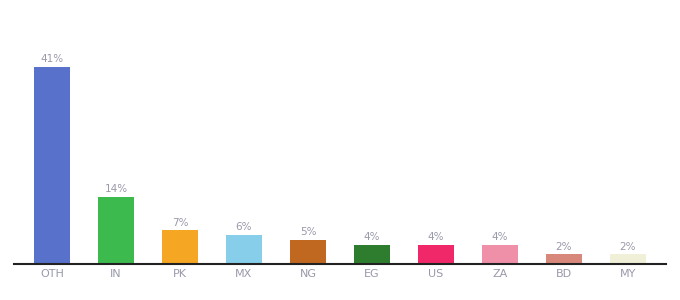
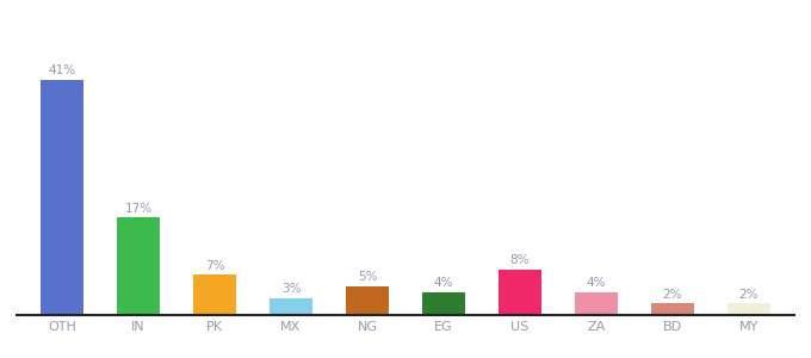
IN: 14% -> 17%
MX: 6% -> 3%
US: 4% -> 8%
